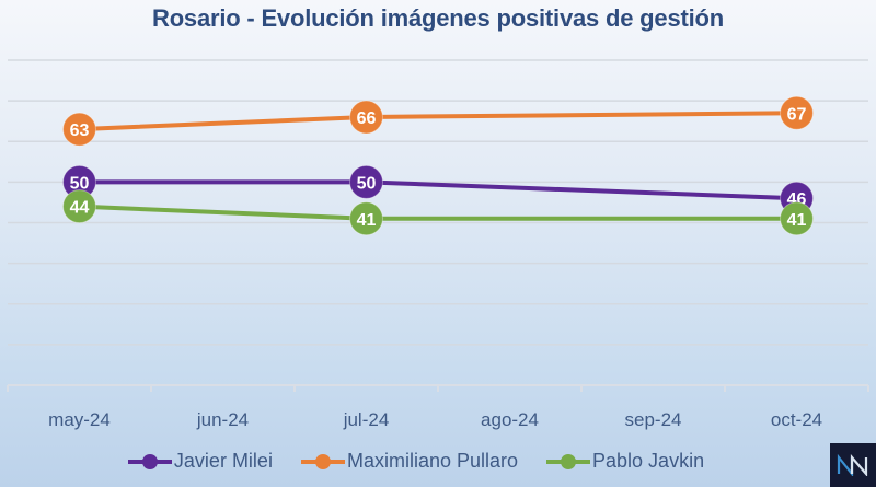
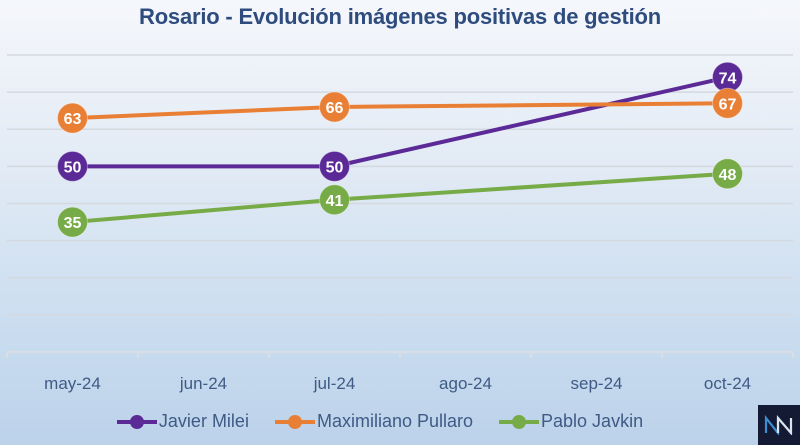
Pablo Javkin/may-24: 44 -> 35
Javier Milei/oct-24: 46 -> 74
Pablo Javkin/oct-24: 41 -> 48
